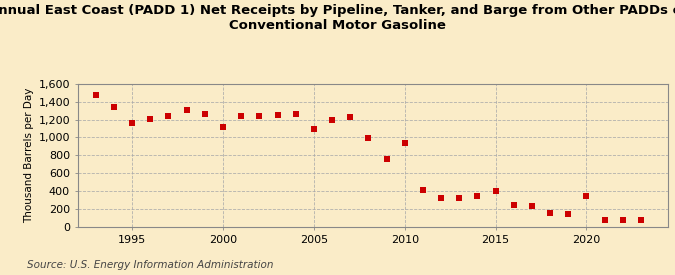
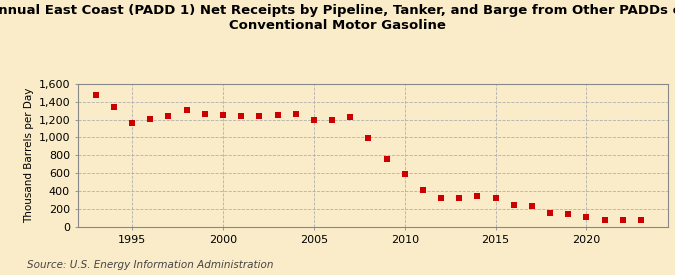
2000: 1,120 -> 1,250
2005: 1,100 -> 1,200
2010: 940 -> 600
2015: 400 -> 320
2020: 340 -> 110
